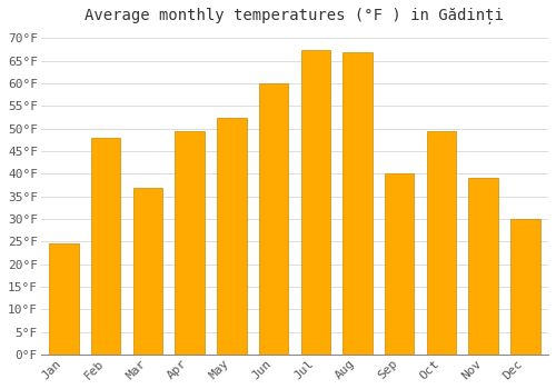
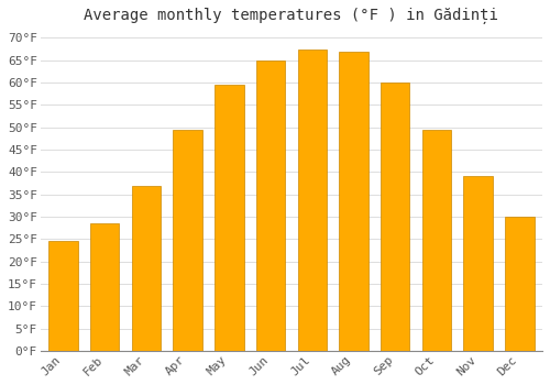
Feb: 48.0°F -> 28.5°F
May: 52.5°F -> 59.5°F
Jun: 60.0°F -> 65.0°F
Sep: 40.0°F -> 60.0°F
